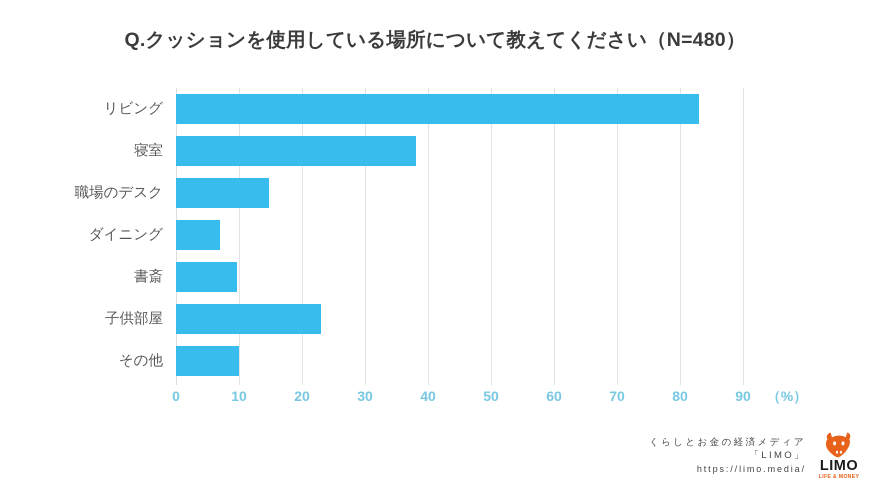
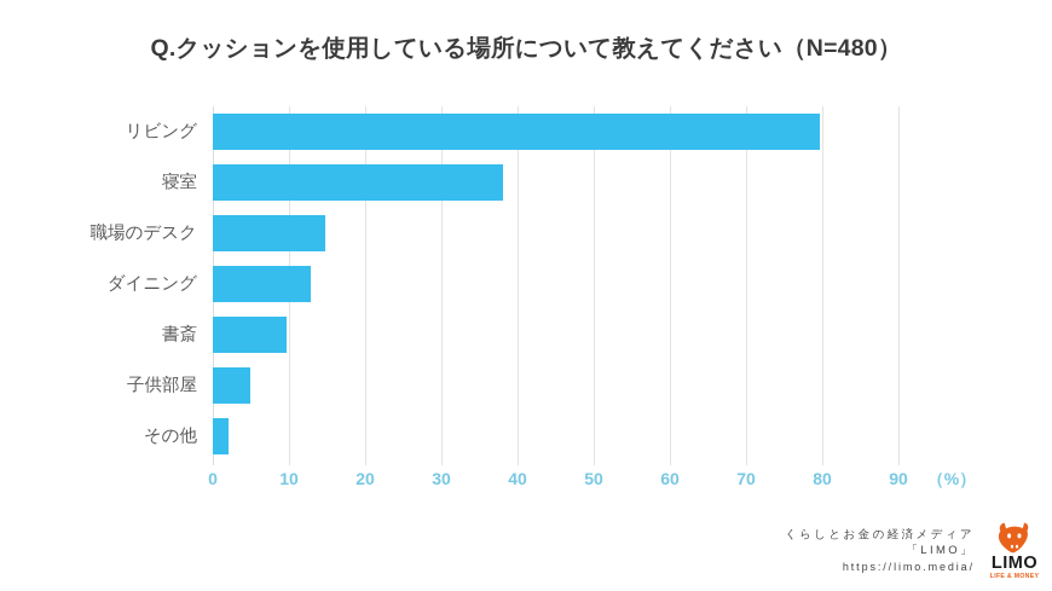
リビング: 83 -> 80
ダイニング: 7 -> 13
子供部屋: 23 -> 5
その他: 10 -> 2
